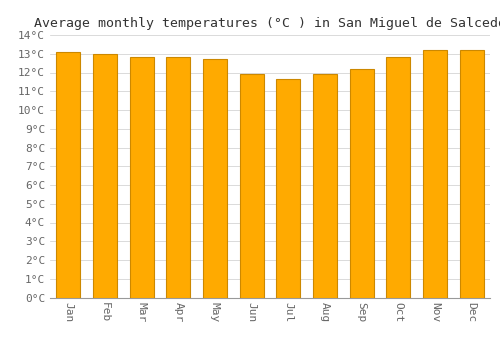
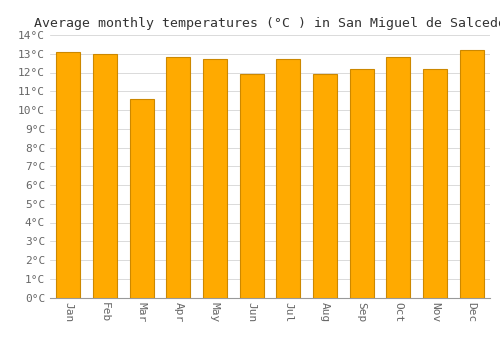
Mar: 12.8°C -> 10.6°C
Jul: 11.7°C -> 12.7°C
Nov: 13.2°C -> 12.2°C
